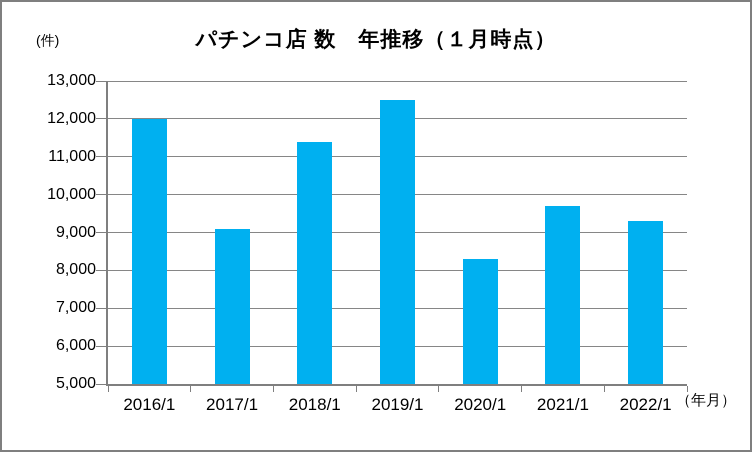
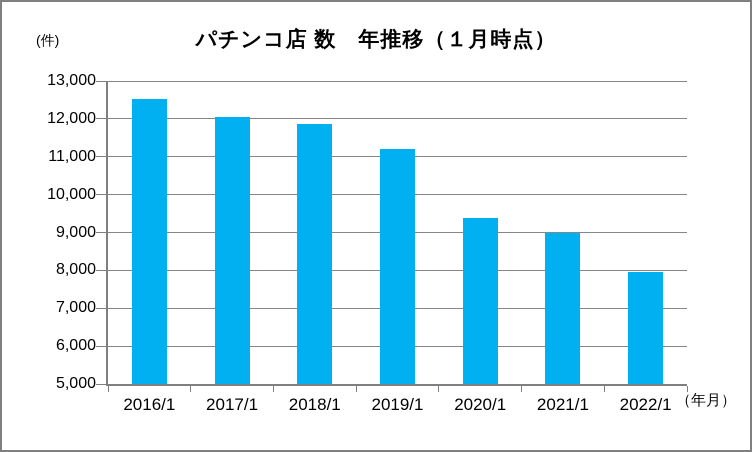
2016/1: 12000 -> 12500
2017/1: 9100 -> 12000
2018/1: 11400 -> 11900
2019/1: 12500 -> 11200
2020/1: 8300 -> 9400
2021/1: 9700 -> 9000
2022/1: 9300 -> 8000
